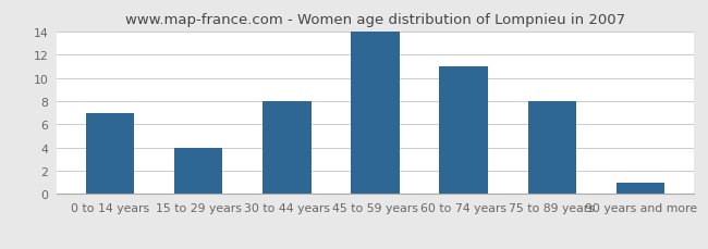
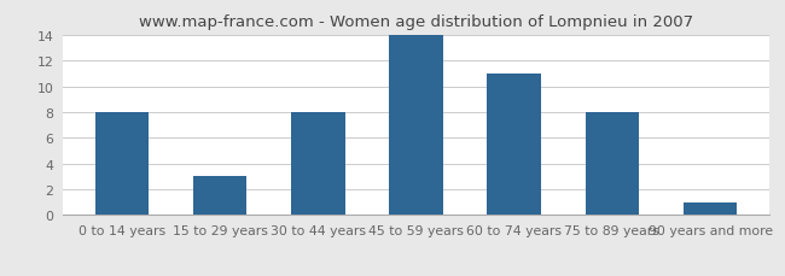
0 to 14 years: 7 -> 8
15 to 29 years: 4 -> 3
